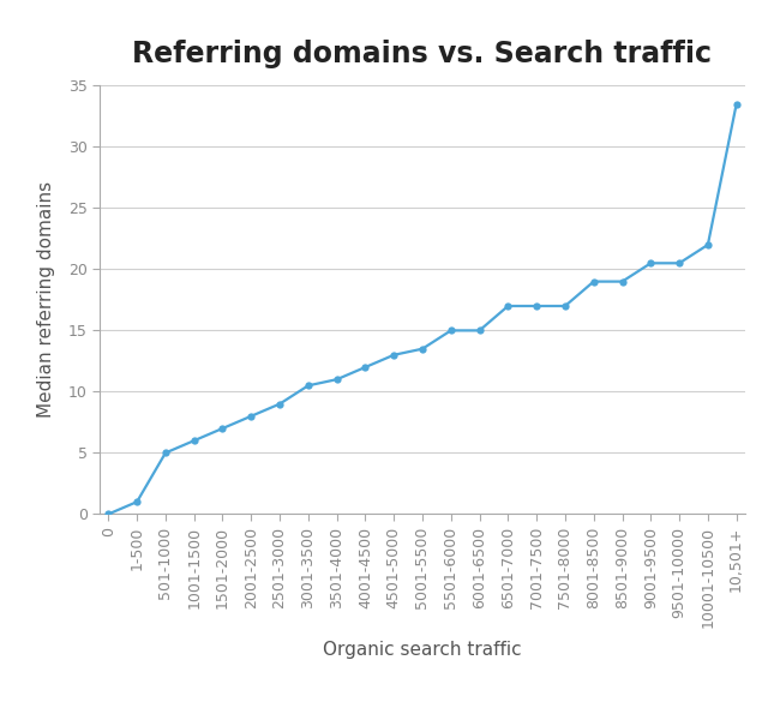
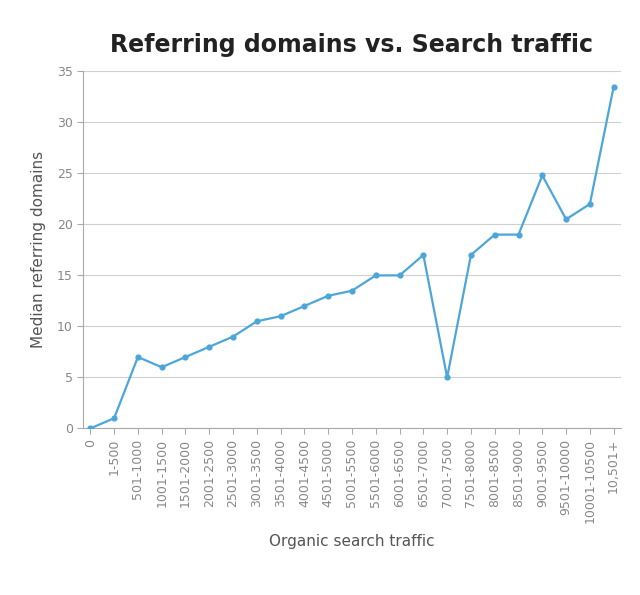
501-1000: 5.0 -> 7.0
7001-7500: 17.0 -> 5.0
9001-9500: 20.5 -> 24.8
